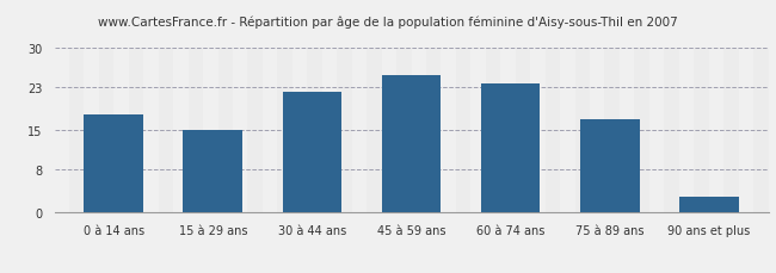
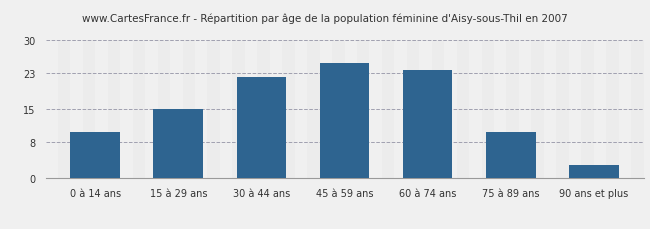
0 à 14 ans: 18.0 -> 10.0
75 à 89 ans: 17.0 -> 10.0
